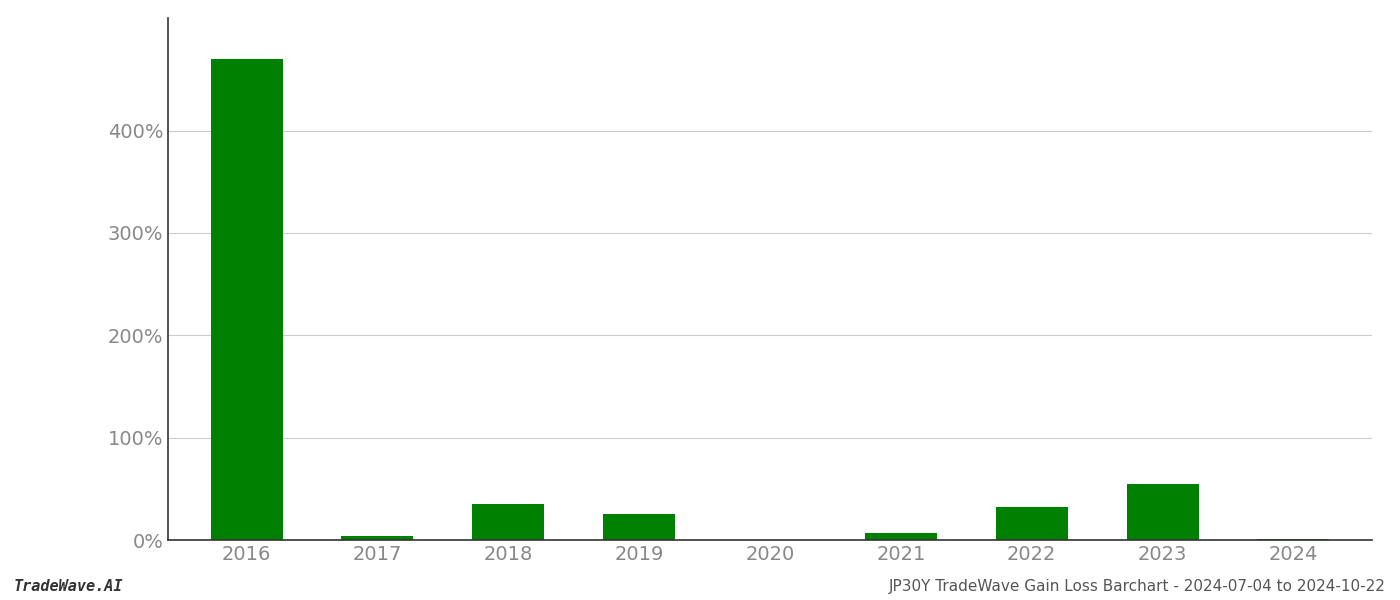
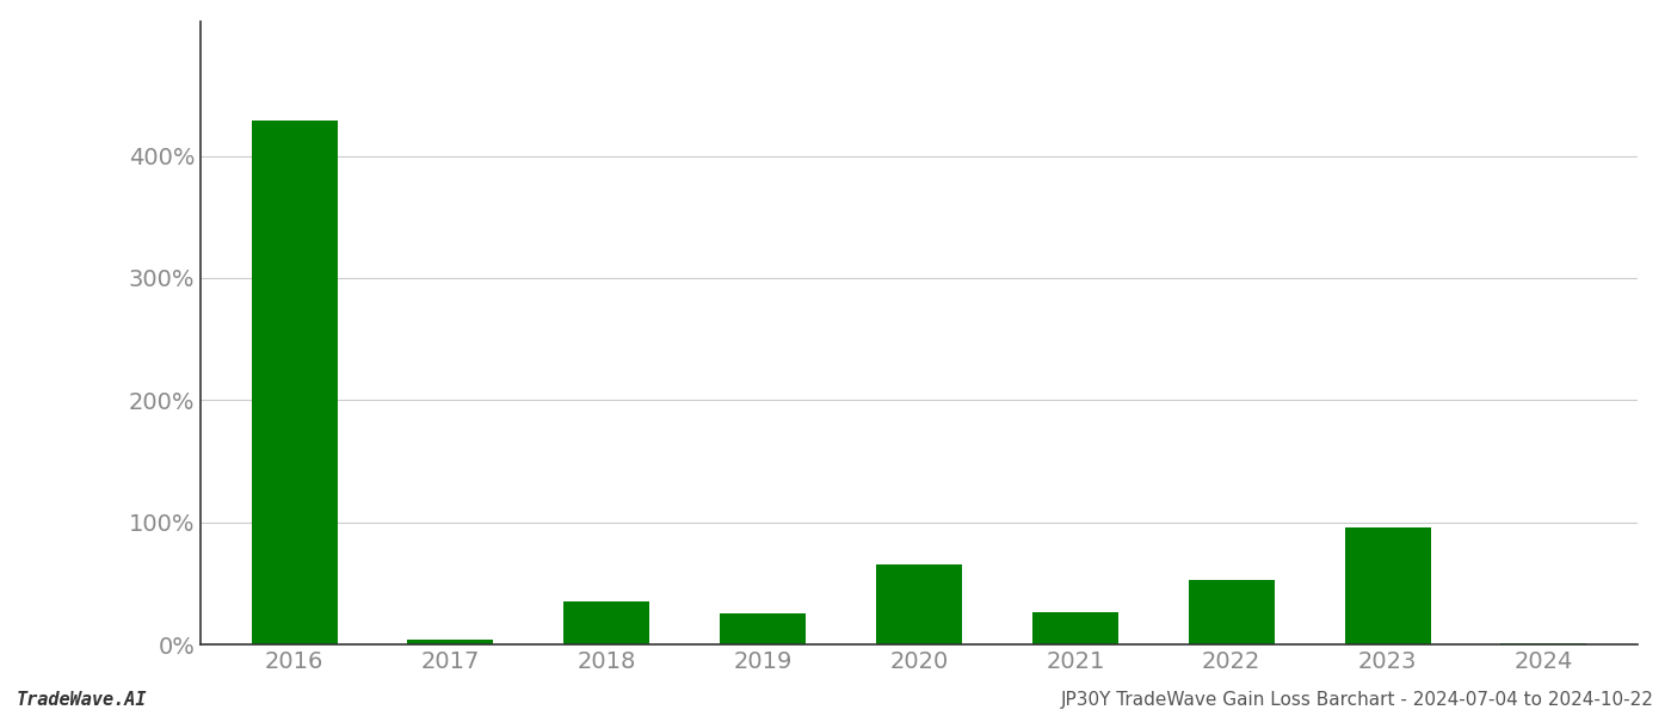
2016: 470% -> 429%
2020: 0% -> 65%
2021: 7% -> 26%
2022: 32% -> 53%
2023: 55% -> 96%
